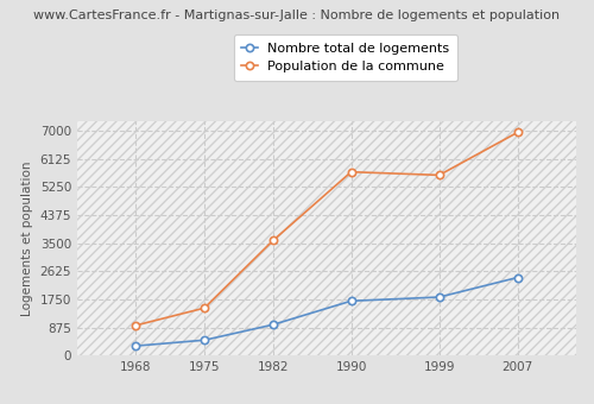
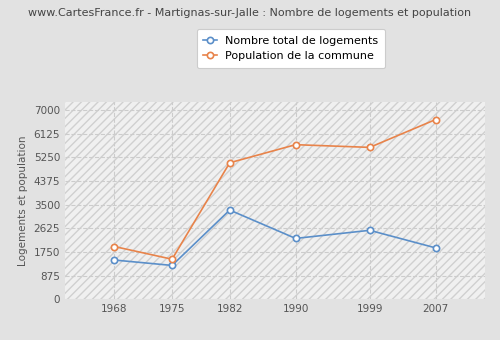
Nombre total de logements/1968: 300 -> 1450
Population de la commune/1968: 940 -> 1950
Nombre total de logements/1975: 480 -> 1250
Nombre total de logements/1982: 960 -> 3300
Population de la commune/1982: 3580 -> 5050
Nombre total de logements/1990: 1700 -> 2250
Nombre total de logements/1999: 1820 -> 2550
Nombre total de logements/2007: 2430 -> 1900
Population de la commune/2007: 6950 -> 6650
